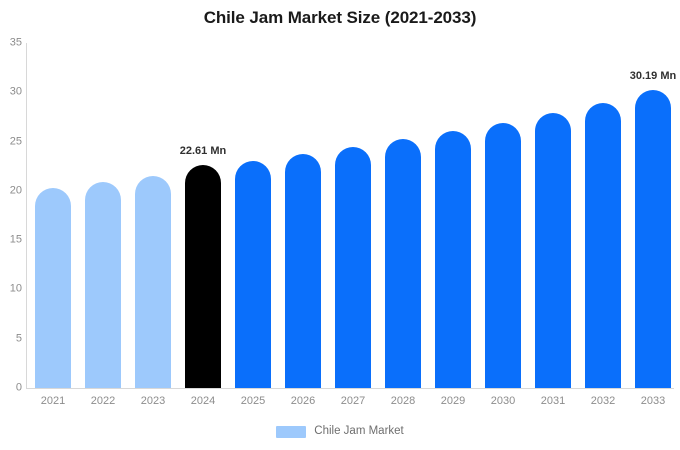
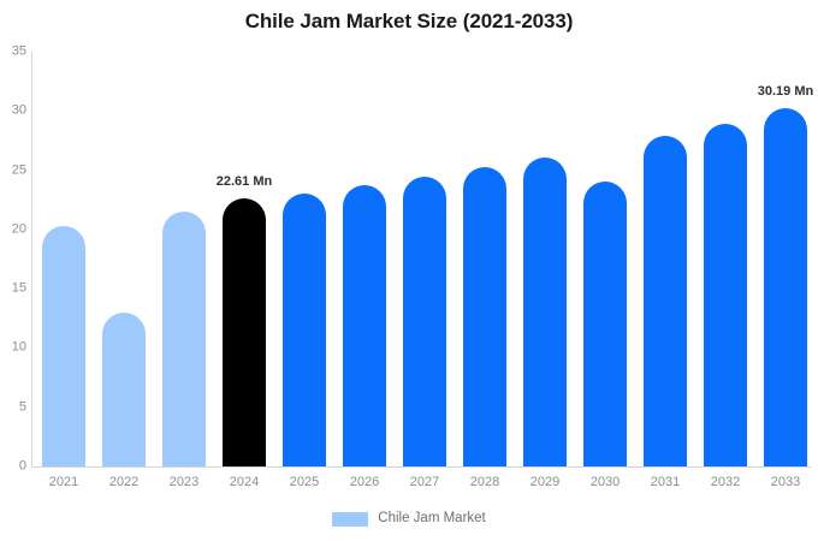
2022: 21 -> 13
2030: 27 -> 24
